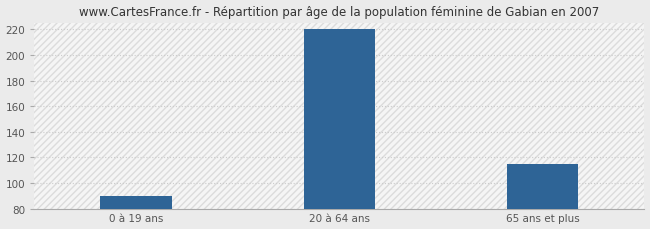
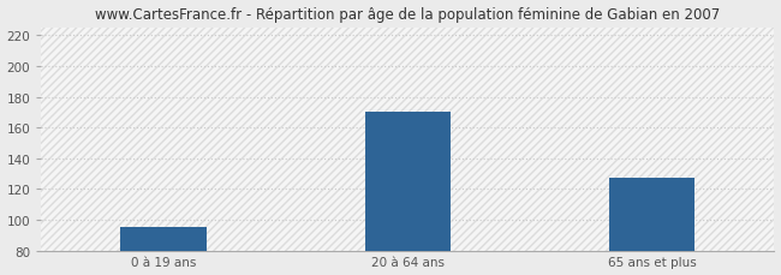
0 à 19 ans: 90 -> 95
20 à 64 ans: 220 -> 170
65 ans et plus: 115 -> 127
